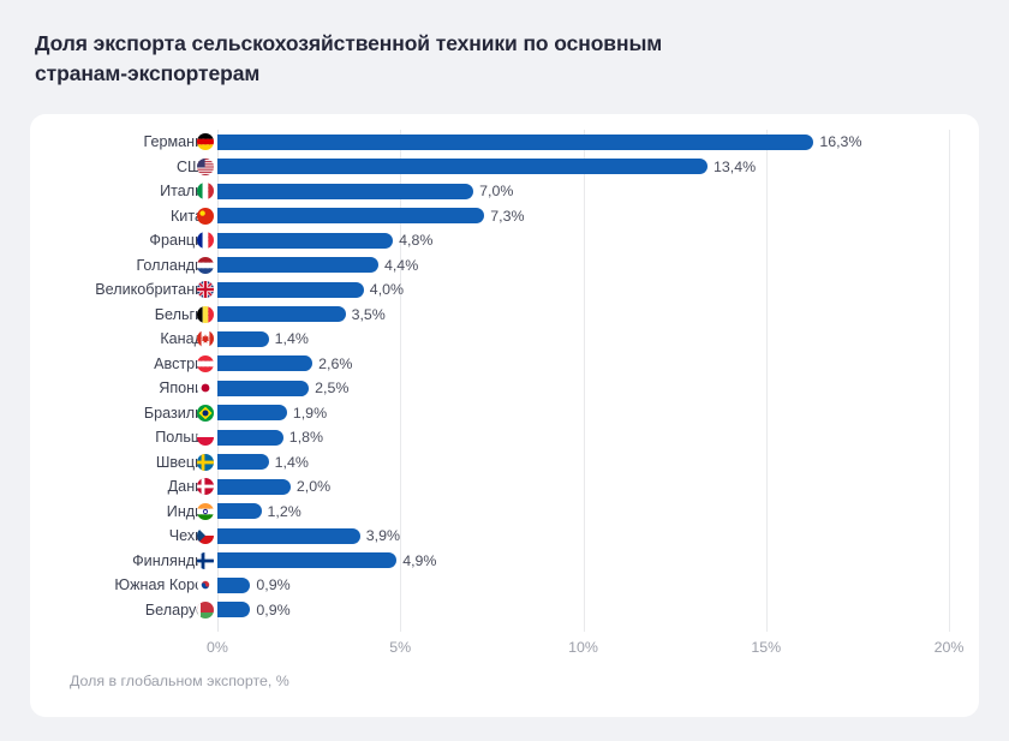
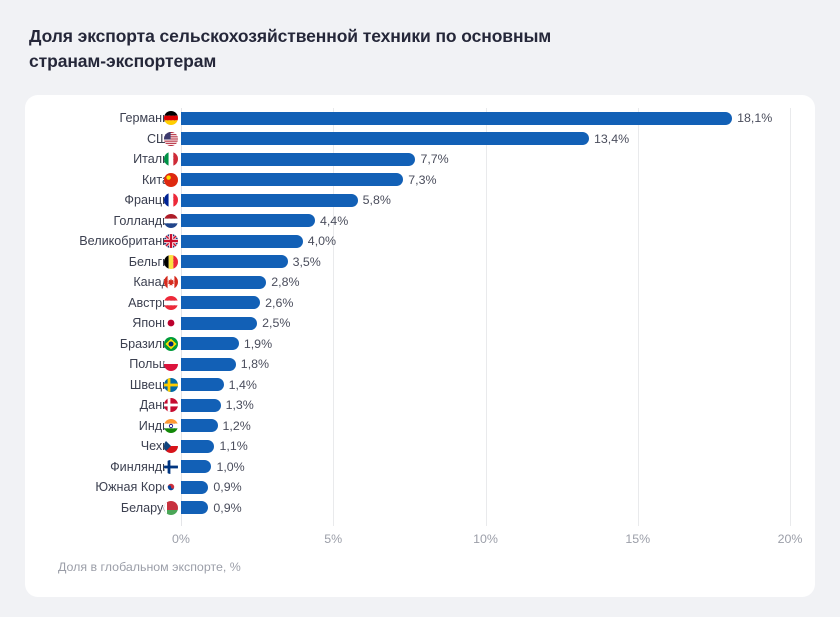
Германия: 16,3% -> 18,1%
Италия: 7,0% -> 7,7%
Франция: 4,8% -> 5,8%
Канада: 1,4% -> 2,8%
Дания: 2,0% -> 1,3%
Чехия: 3,9% -> 1,1%
Финляндия: 4,9% -> 1,0%
